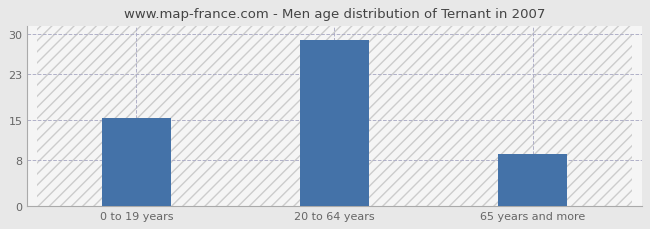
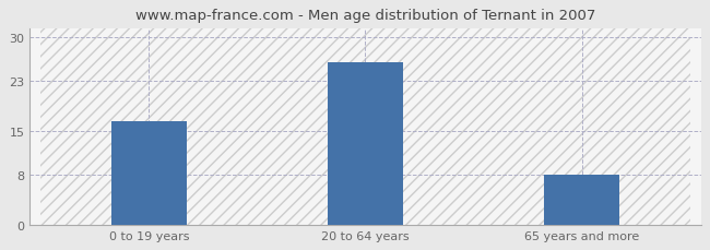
0 to 19 years: 15.4 -> 16.5
20 to 64 years: 29.0 -> 26.0
65 years and more: 9.0 -> 8.0
